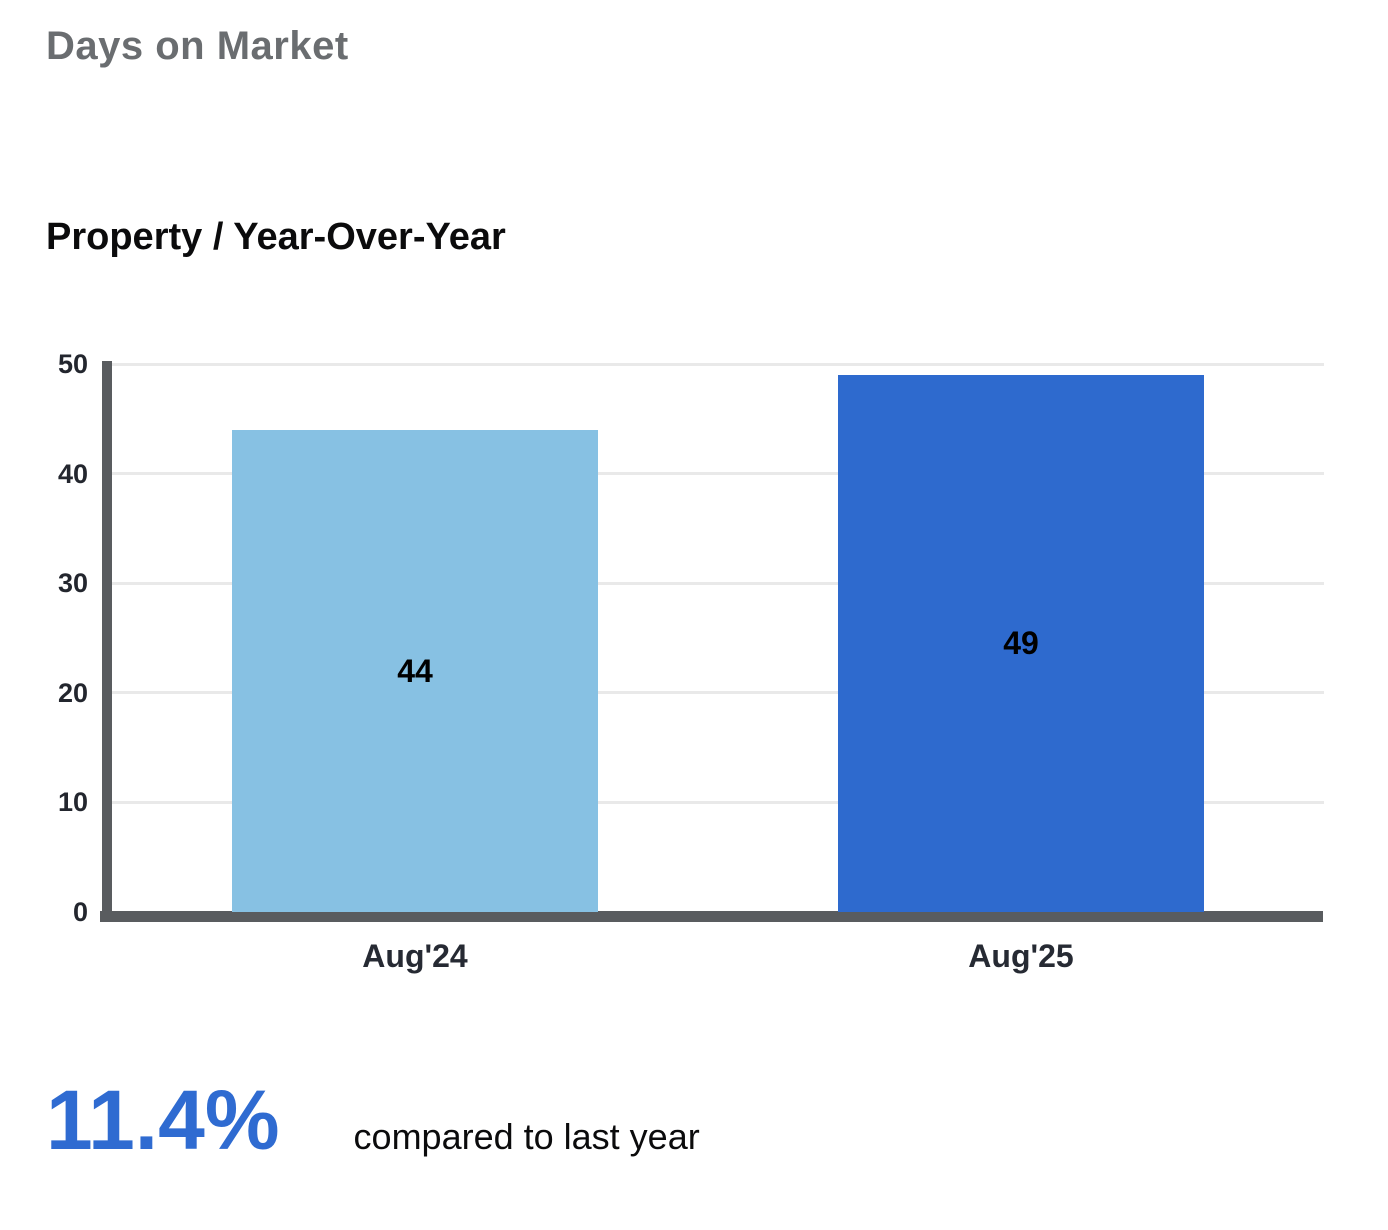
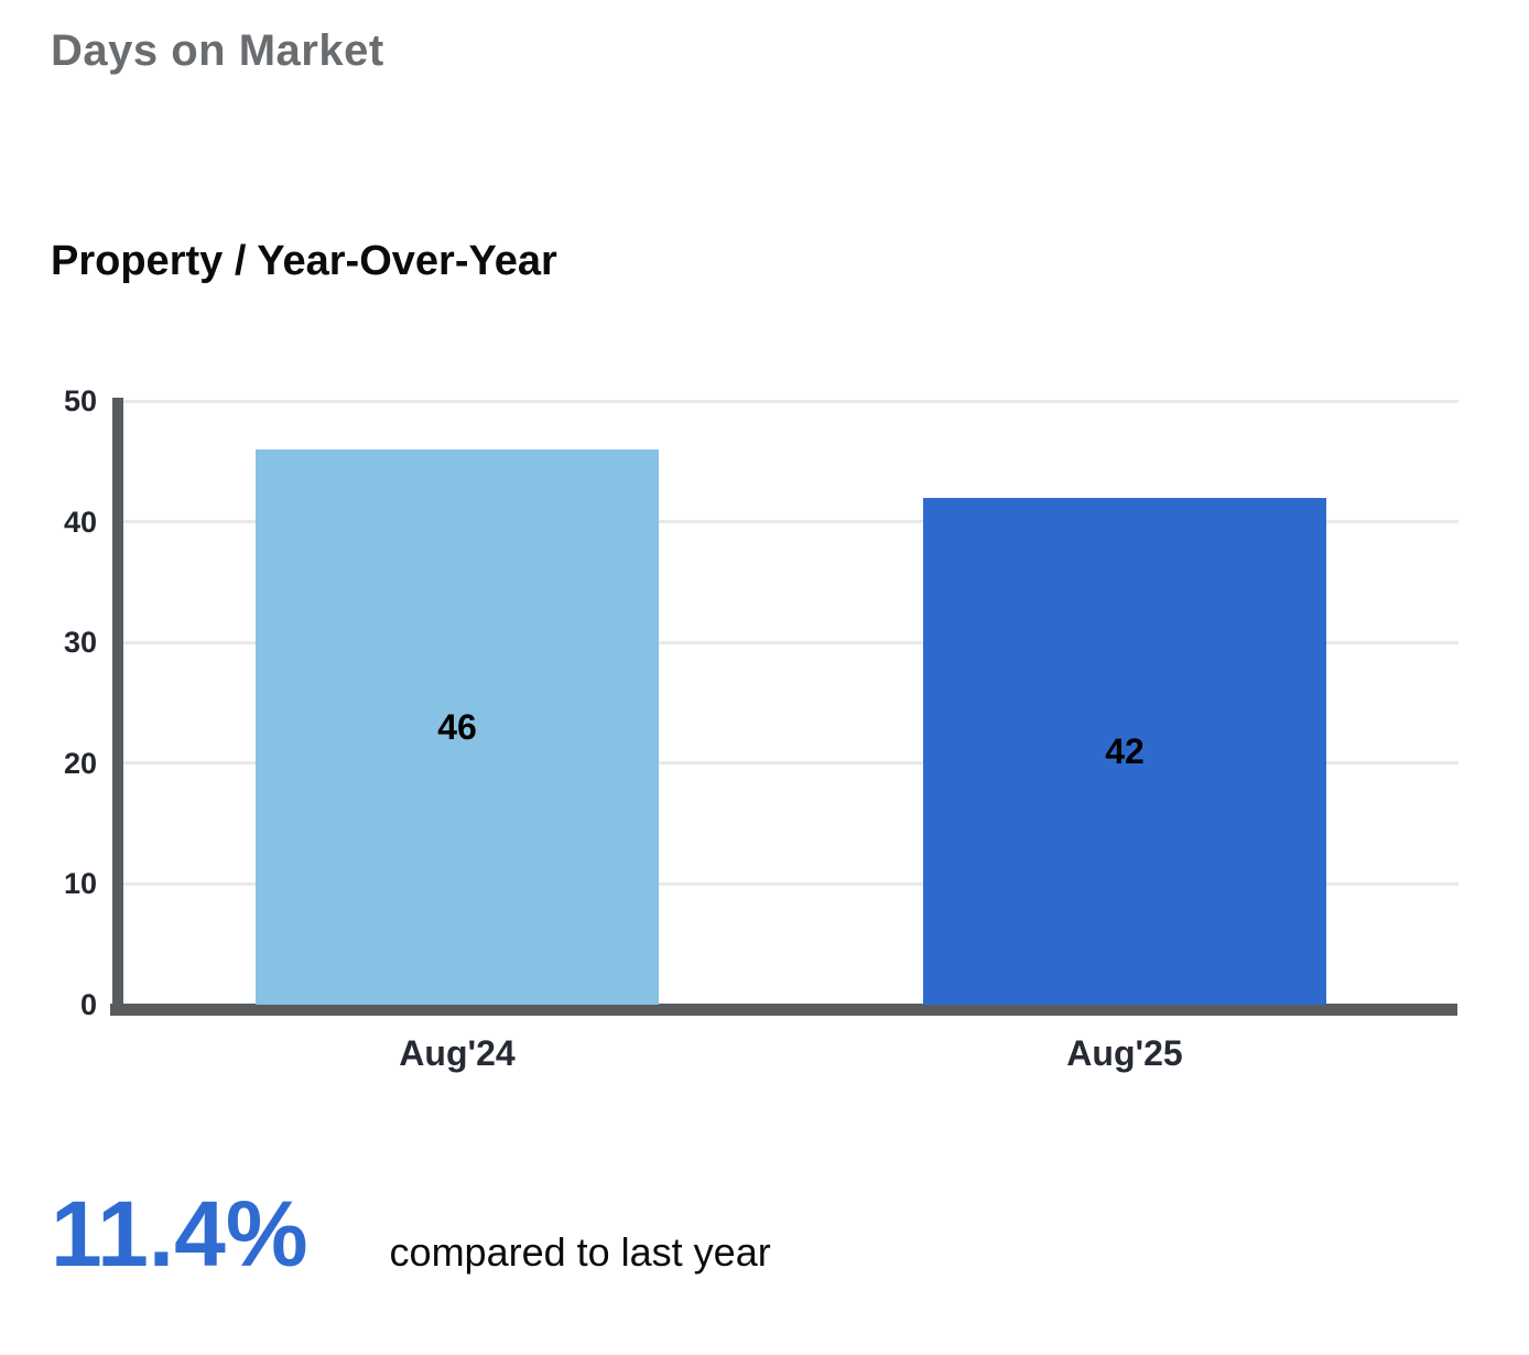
Aug'24: 44 -> 46
Aug'25: 49 -> 42
